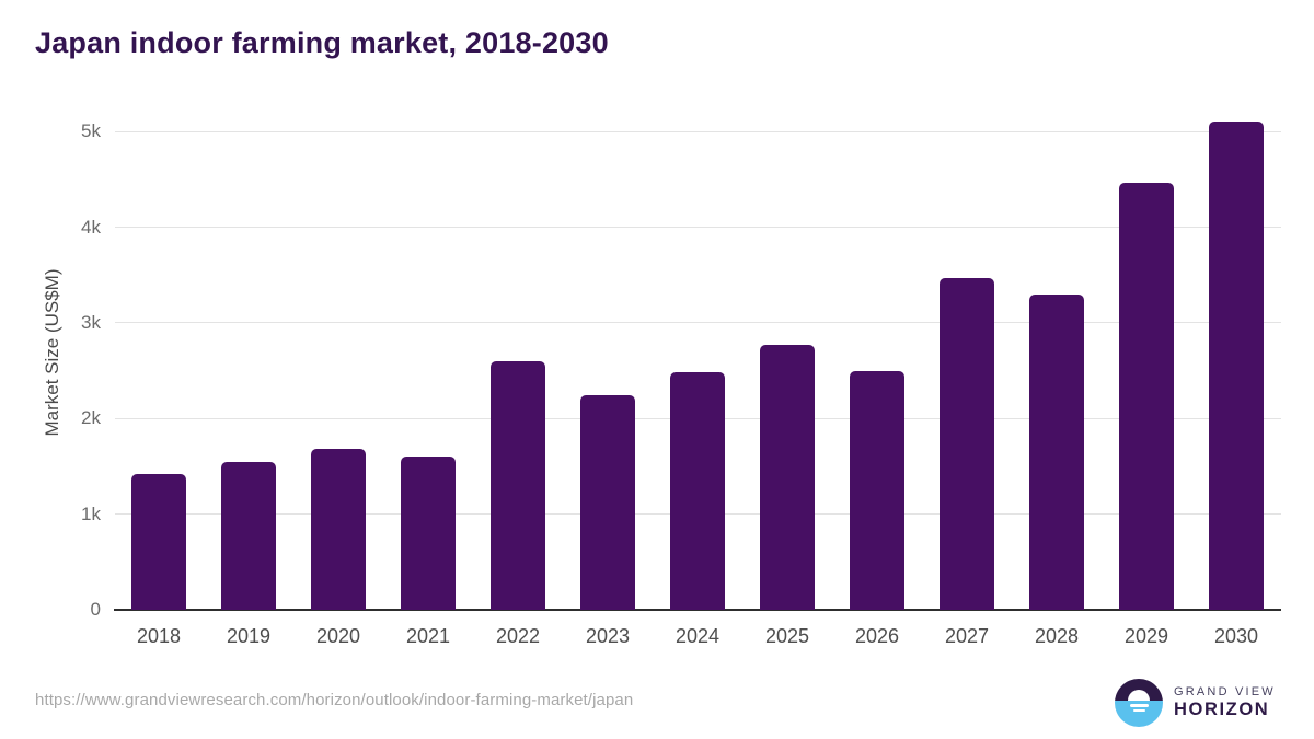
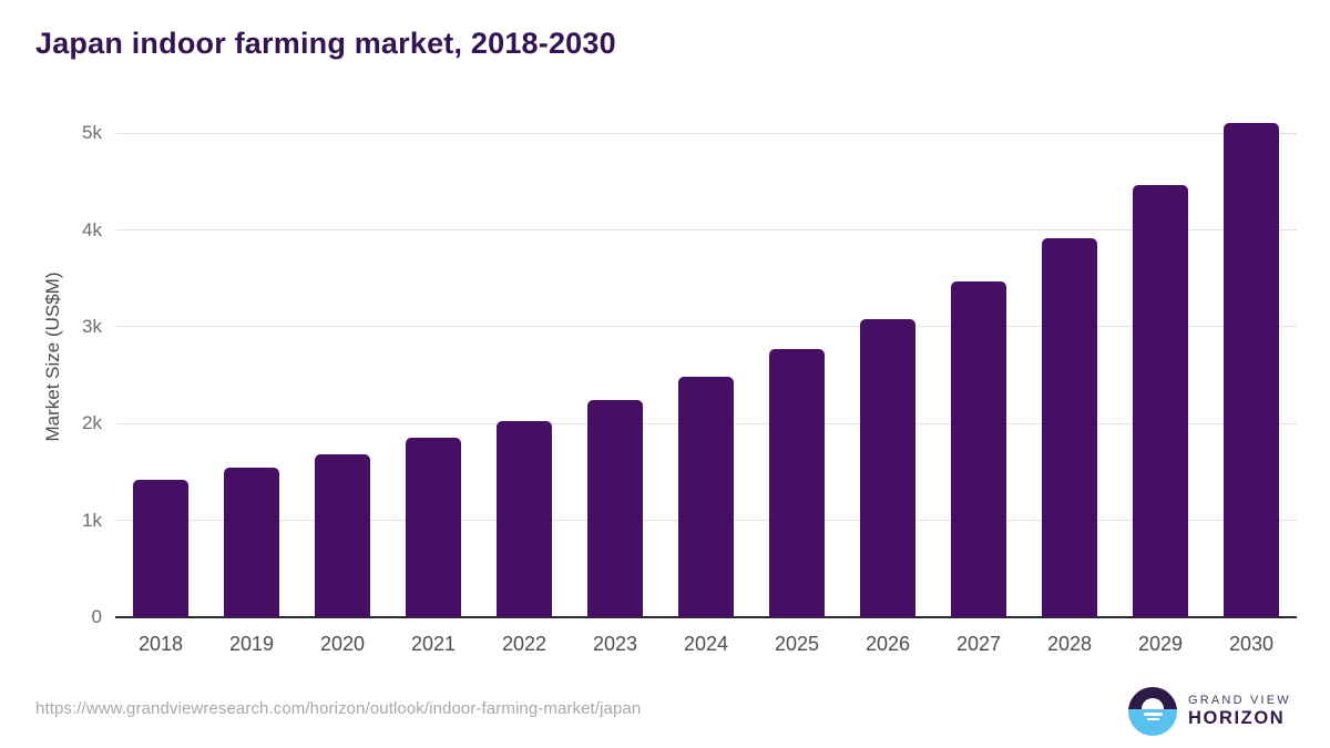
2021: 1.6k -> 1.8k
2022: 2.6k -> 2.0k
2026: 2.5k -> 3.1k
2028: 3.3k -> 3.9k
